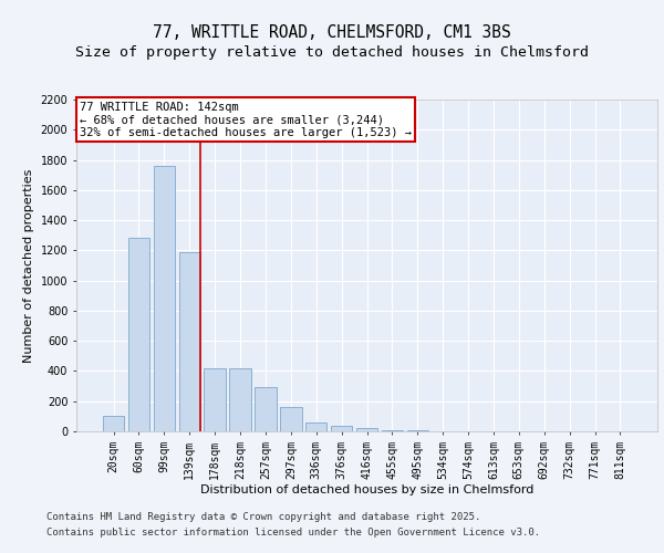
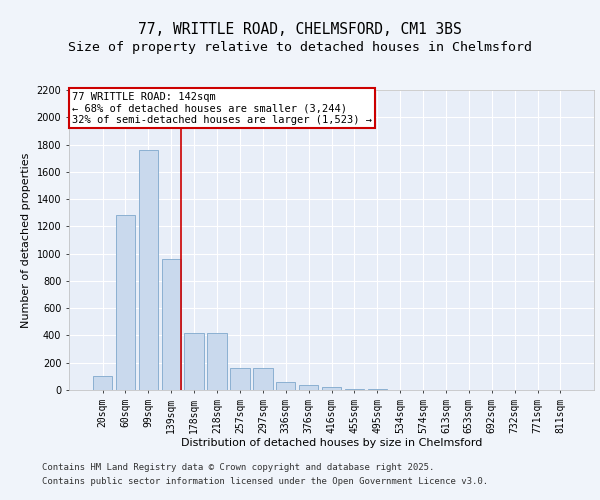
139sqm: 1190 -> 960
257sqm: 290 -> 160
